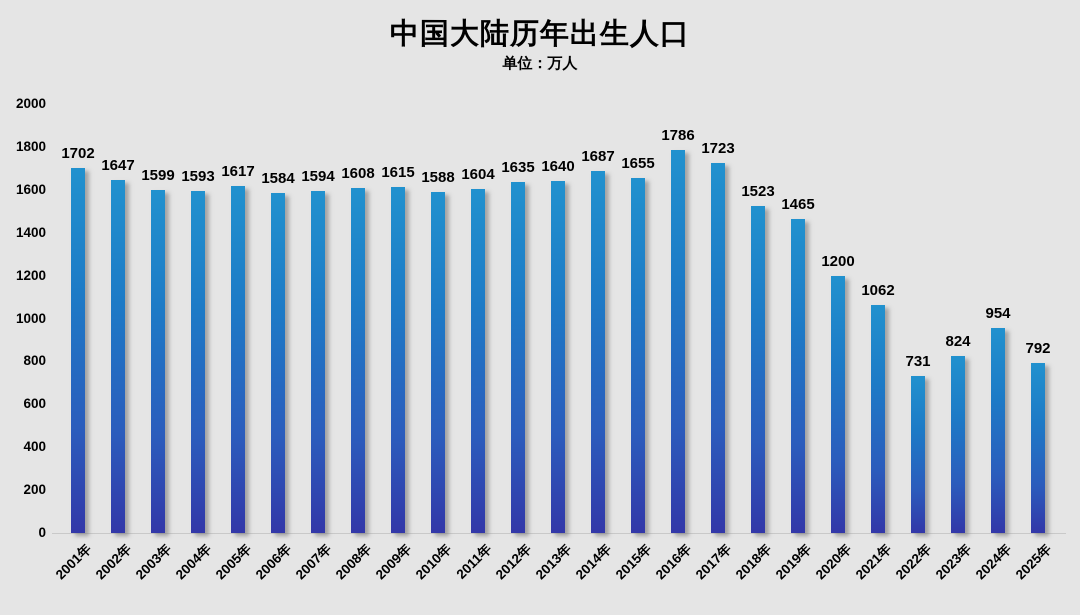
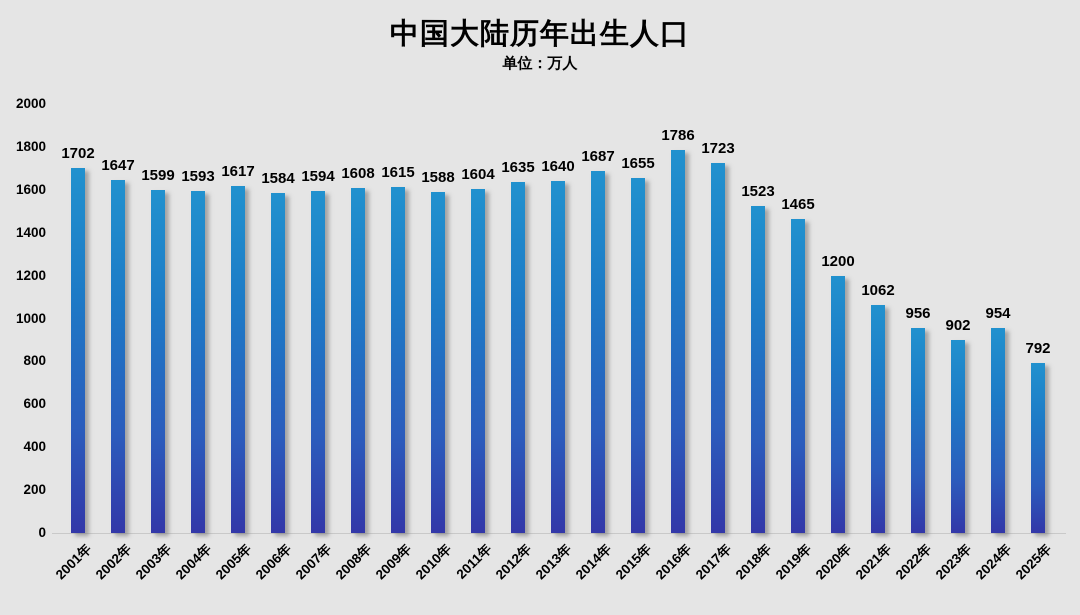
2022年: 731 -> 956
2023年: 824 -> 902
